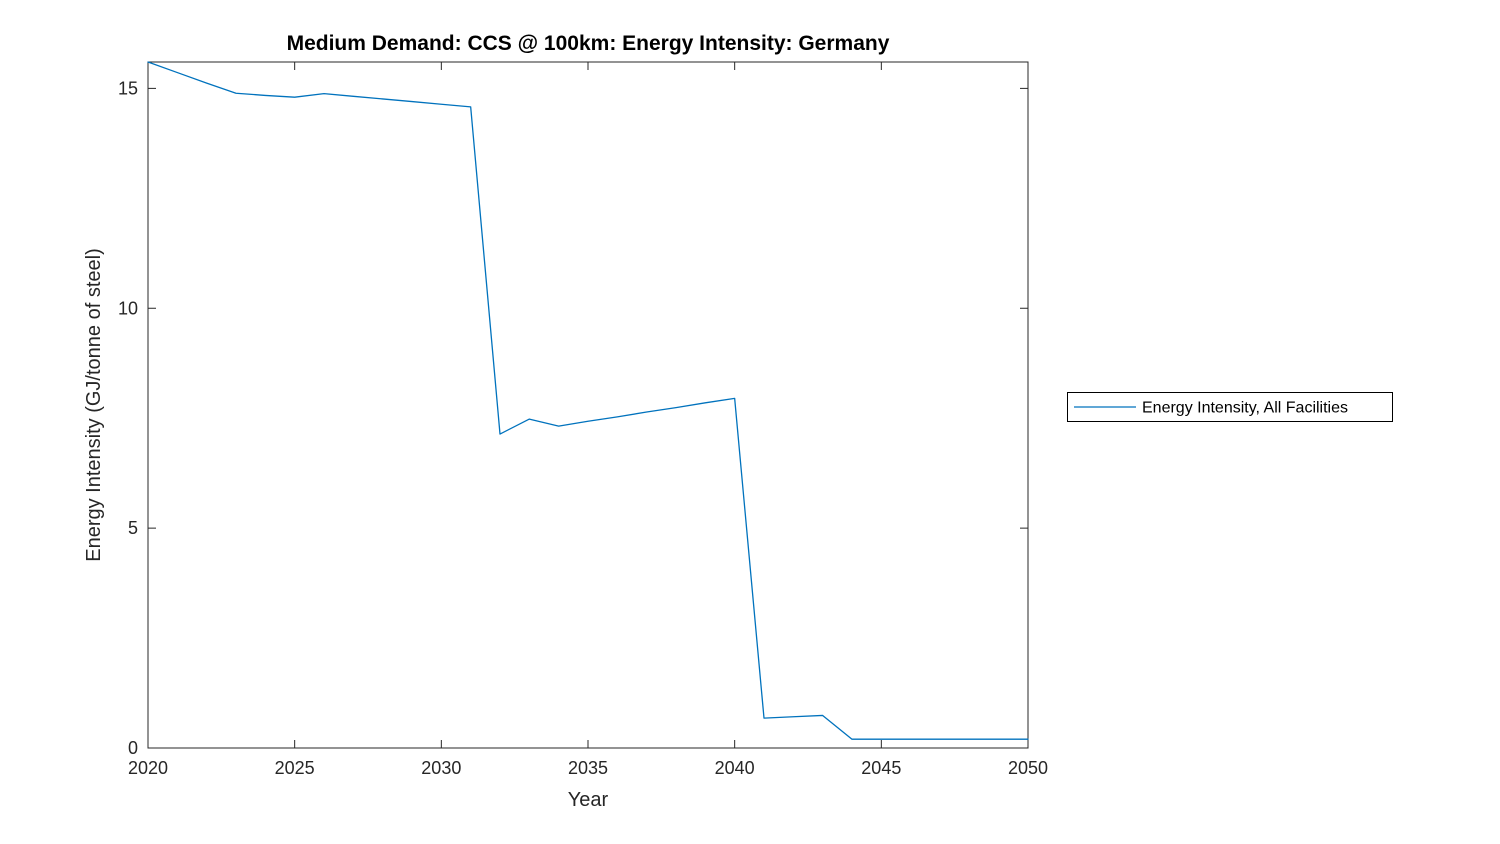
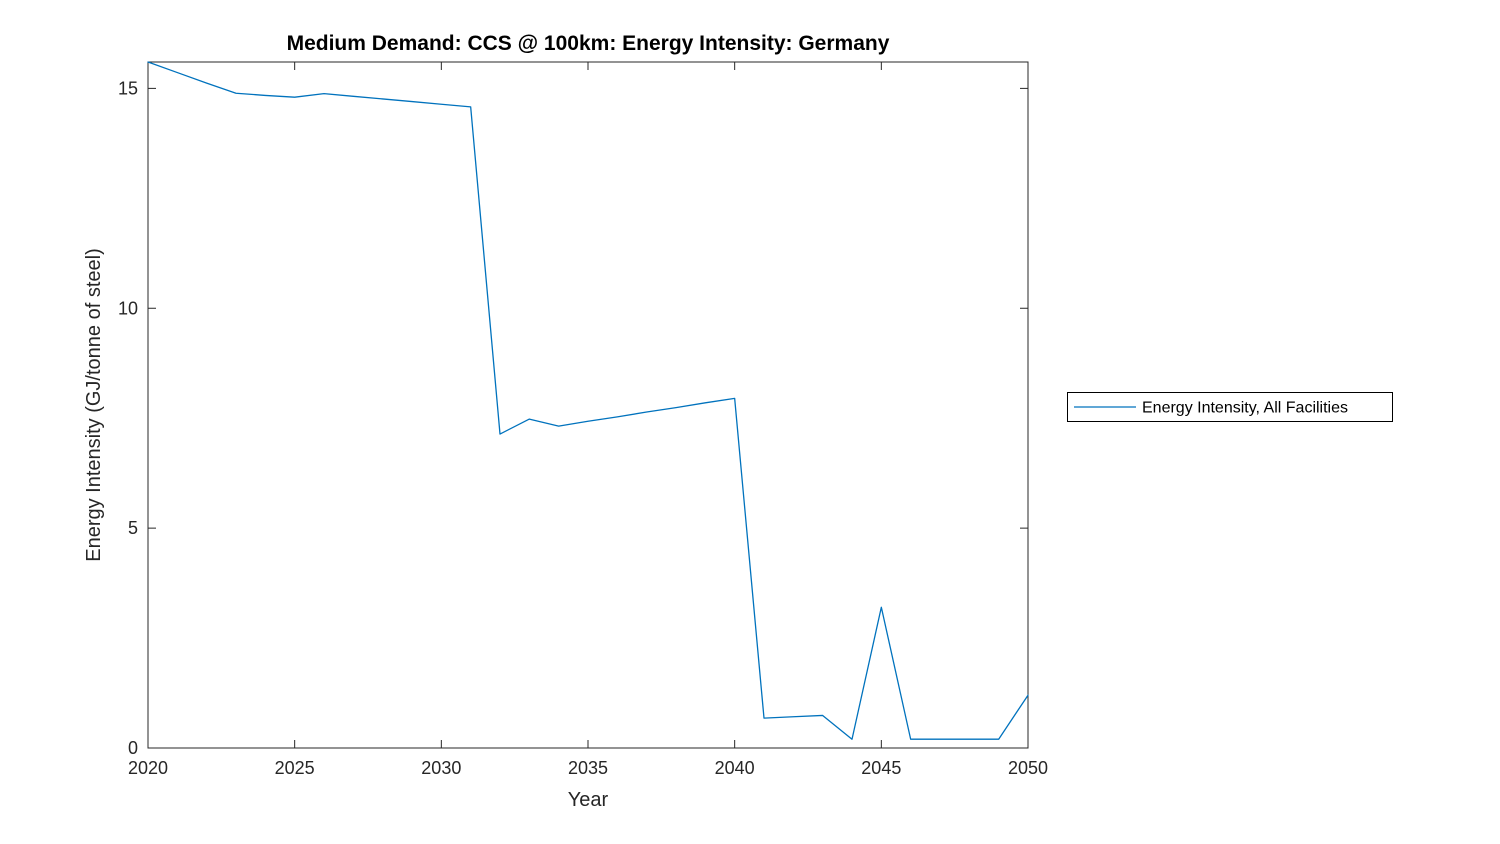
2045: 0.2 -> 3.2
2050: 0.2 -> 1.2
